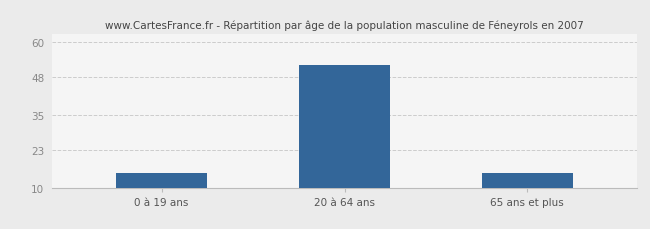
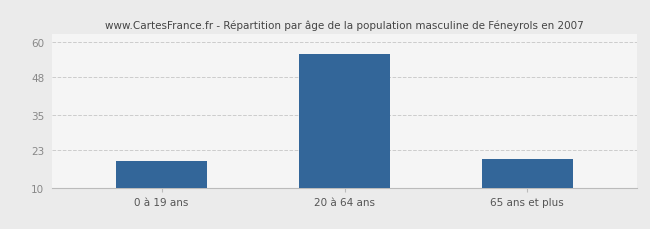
0 à 19 ans: 15 -> 19
20 à 64 ans: 52 -> 56
65 ans et plus: 15 -> 20
